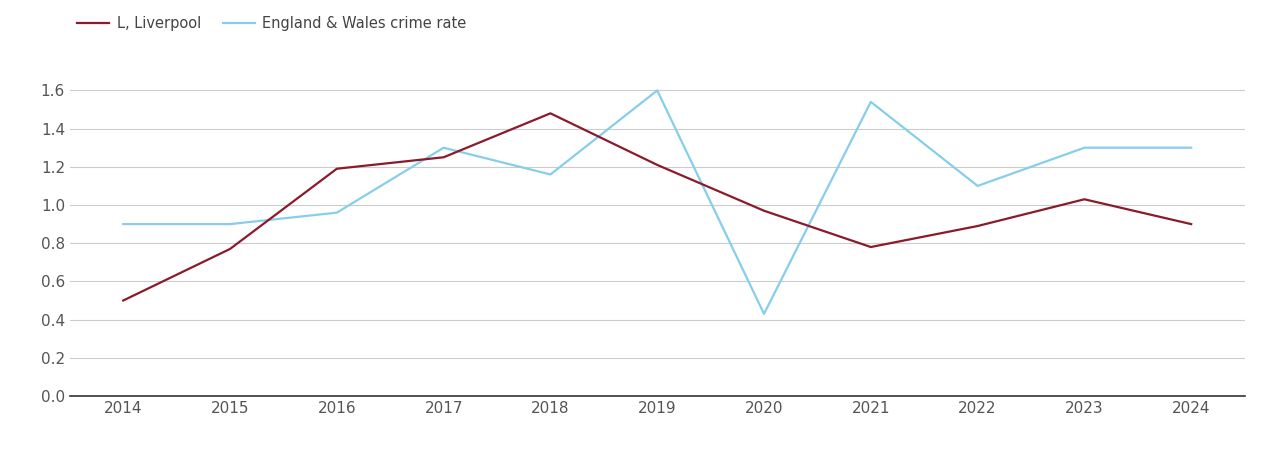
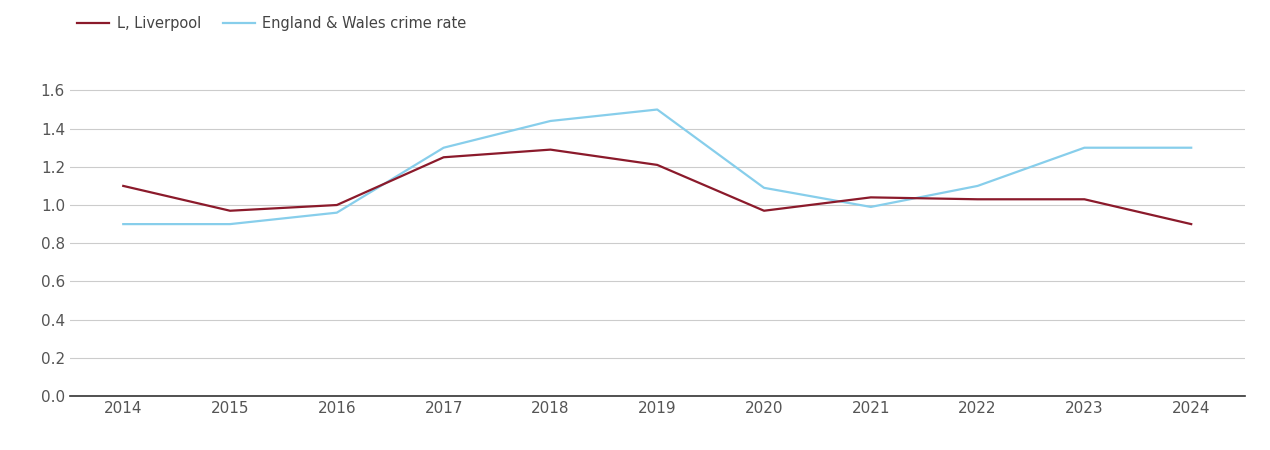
L, Liverpool/2014: 0.50 -> 1.10
L, Liverpool/2015: 0.77 -> 0.97
L, Liverpool/2016: 1.19 -> 1.00
L, Liverpool/2018: 1.48 -> 1.29
England & Wales crime rate/2018: 1.16 -> 1.44
England & Wales crime rate/2019: 1.60 -> 1.50
England & Wales crime rate/2020: 0.43 -> 1.09
L, Liverpool/2021: 0.78 -> 1.04
England & Wales crime rate/2021: 1.54 -> 0.99
L, Liverpool/2022: 0.89 -> 1.03
